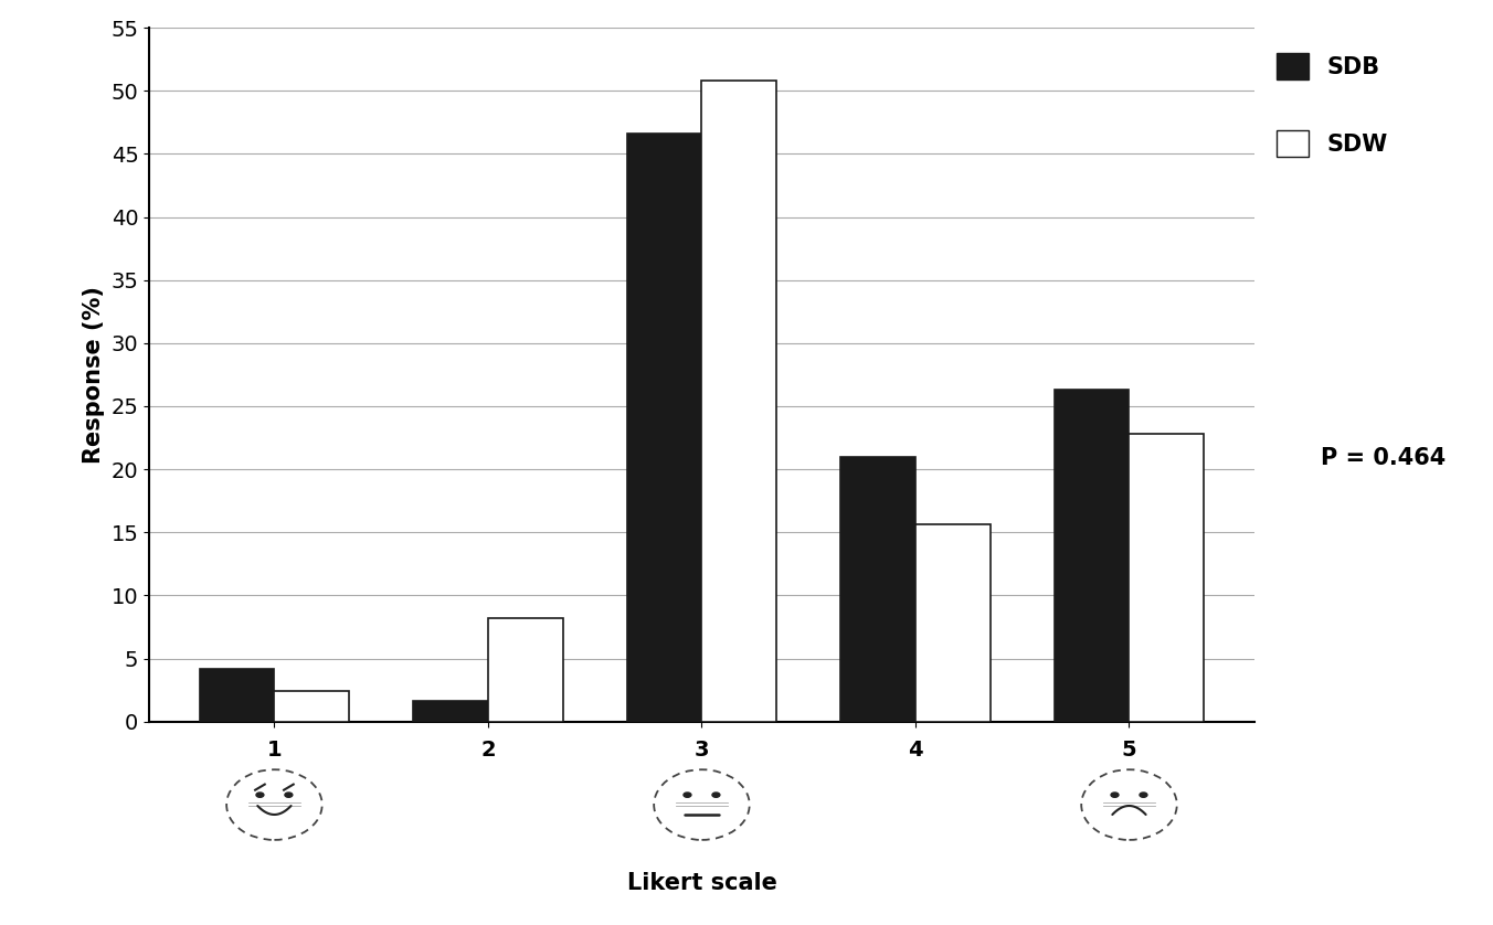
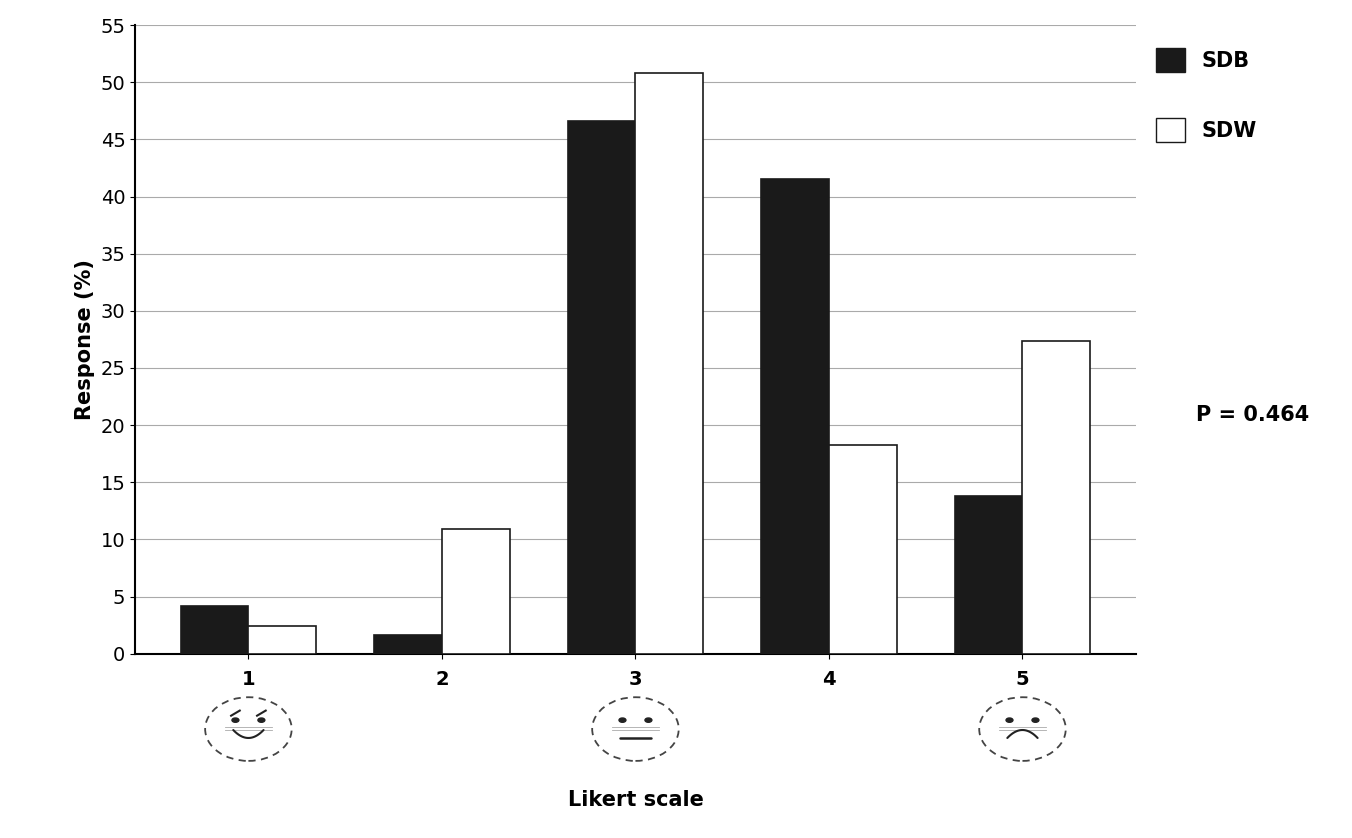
SDW/2: 8.2 -> 10.9
SDB/4: 21.0 -> 41.5
SDW/4: 15.6 -> 18.3
SDB/5: 26.3 -> 13.8
SDW/5: 22.8 -> 27.4
